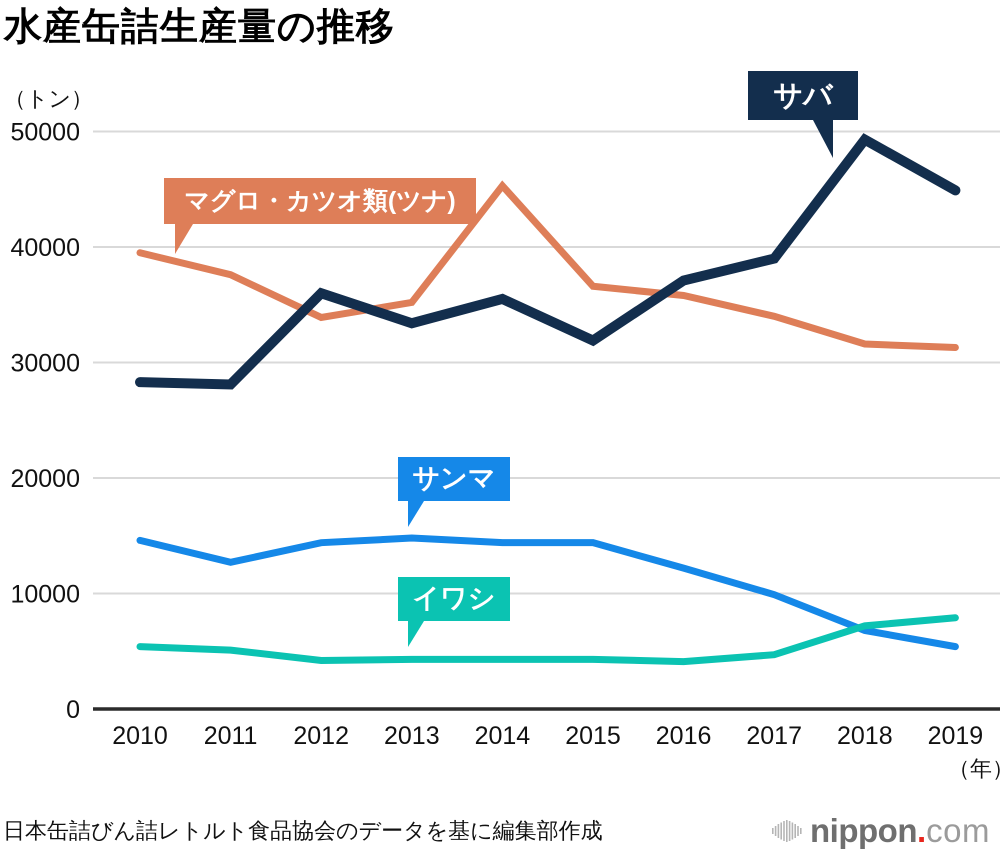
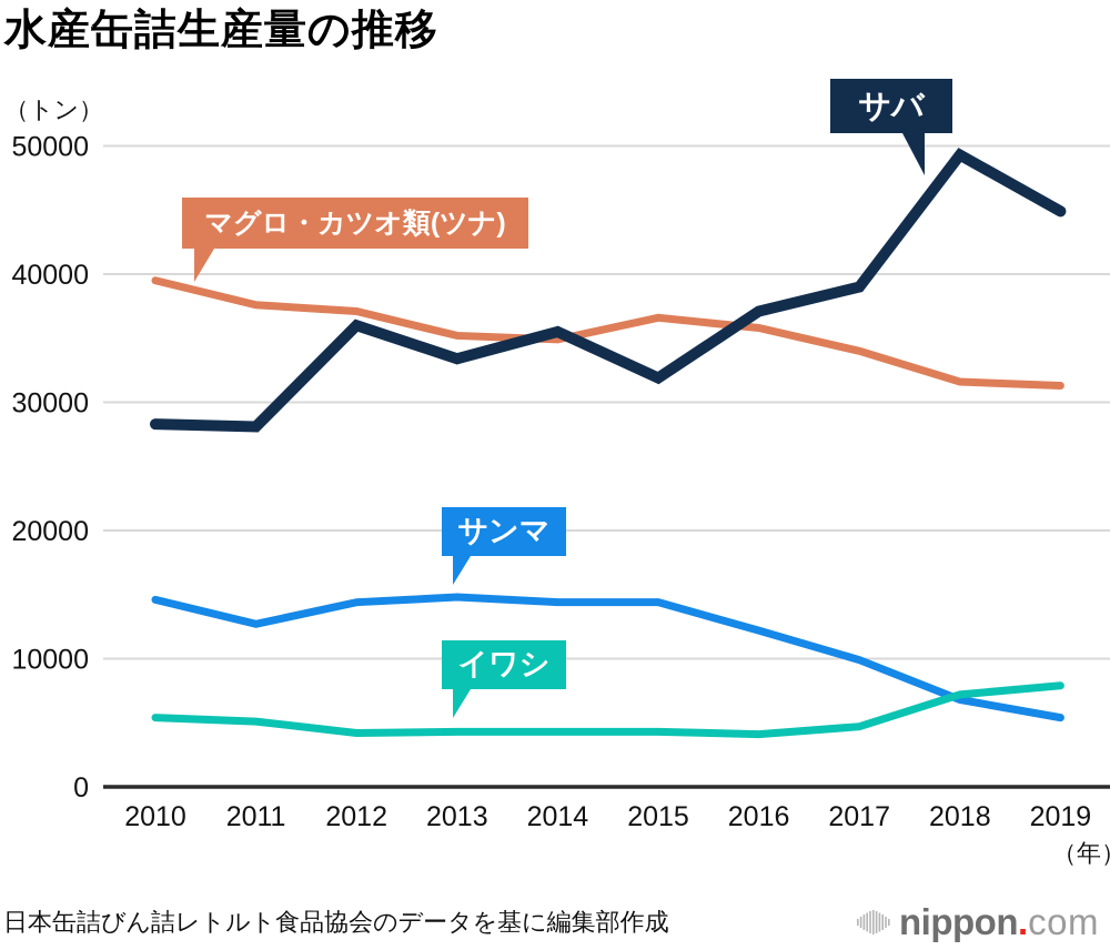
マグロ・カツオ類(ツナ)/2012: 33900 -> 37100
マグロ・カツオ類(ツナ)/2014: 45300 -> 34900
